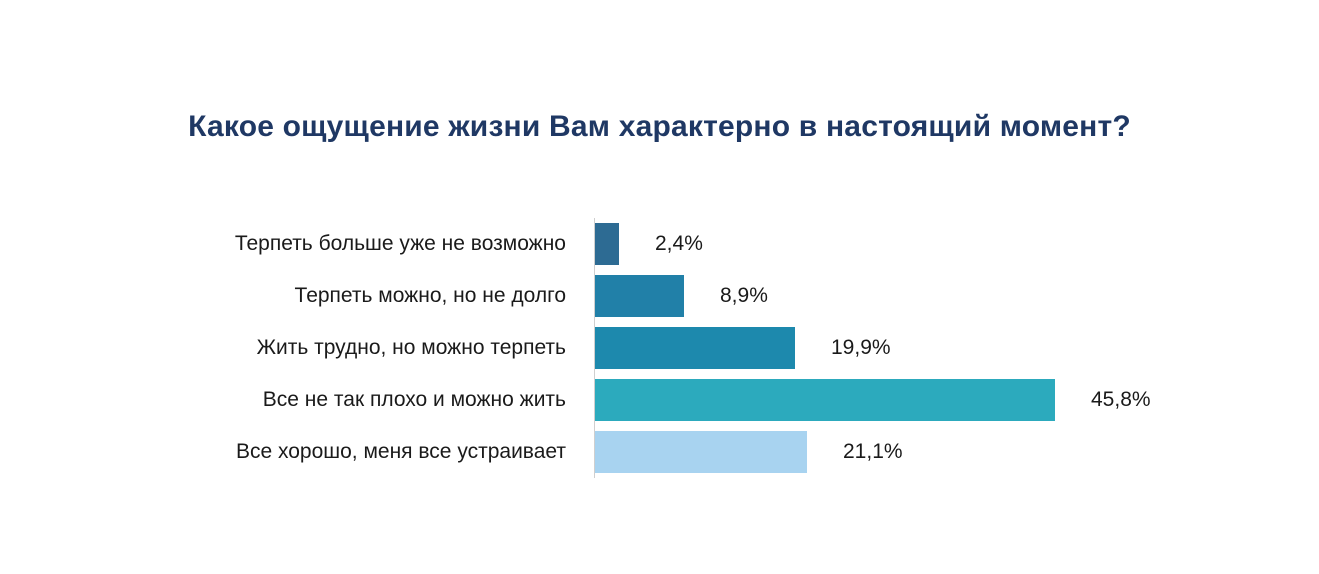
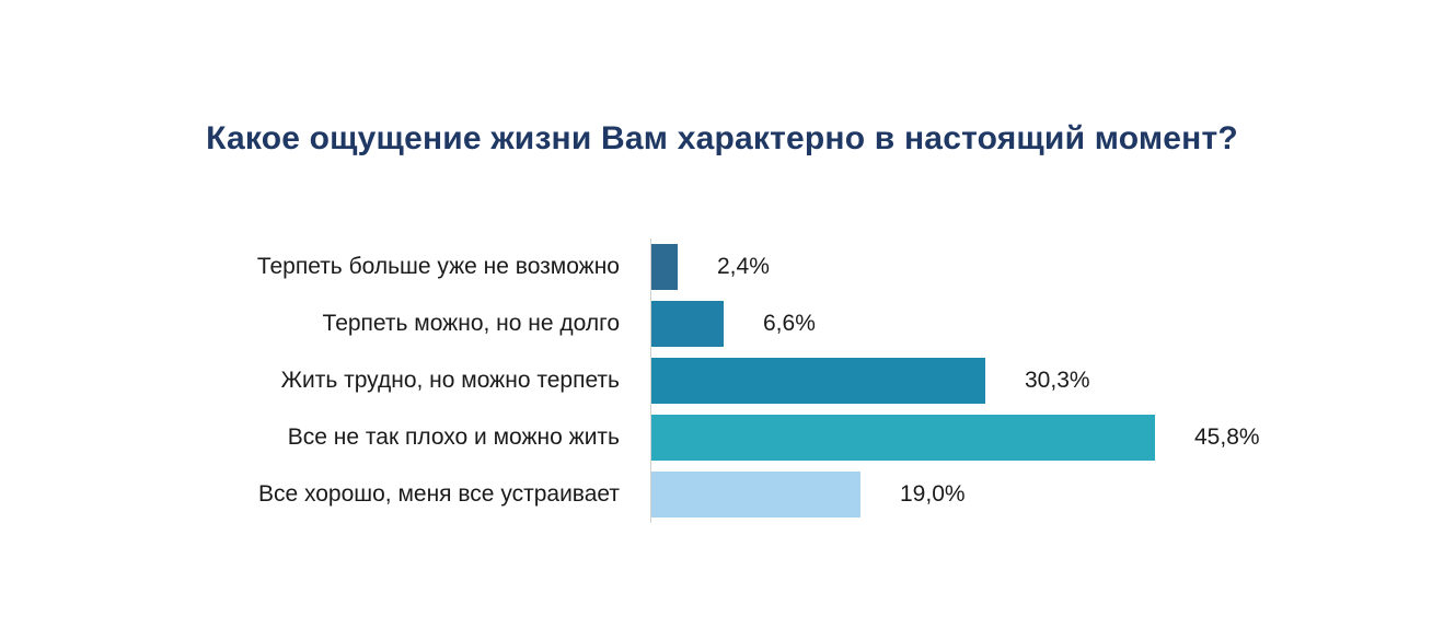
Терпеть можно, но не долго: 8,9% -> 6,6%
Жить трудно, но можно терпеть: 19,9% -> 30,3%
Все хорошо, меня все устраивает: 21,1% -> 19,0%
